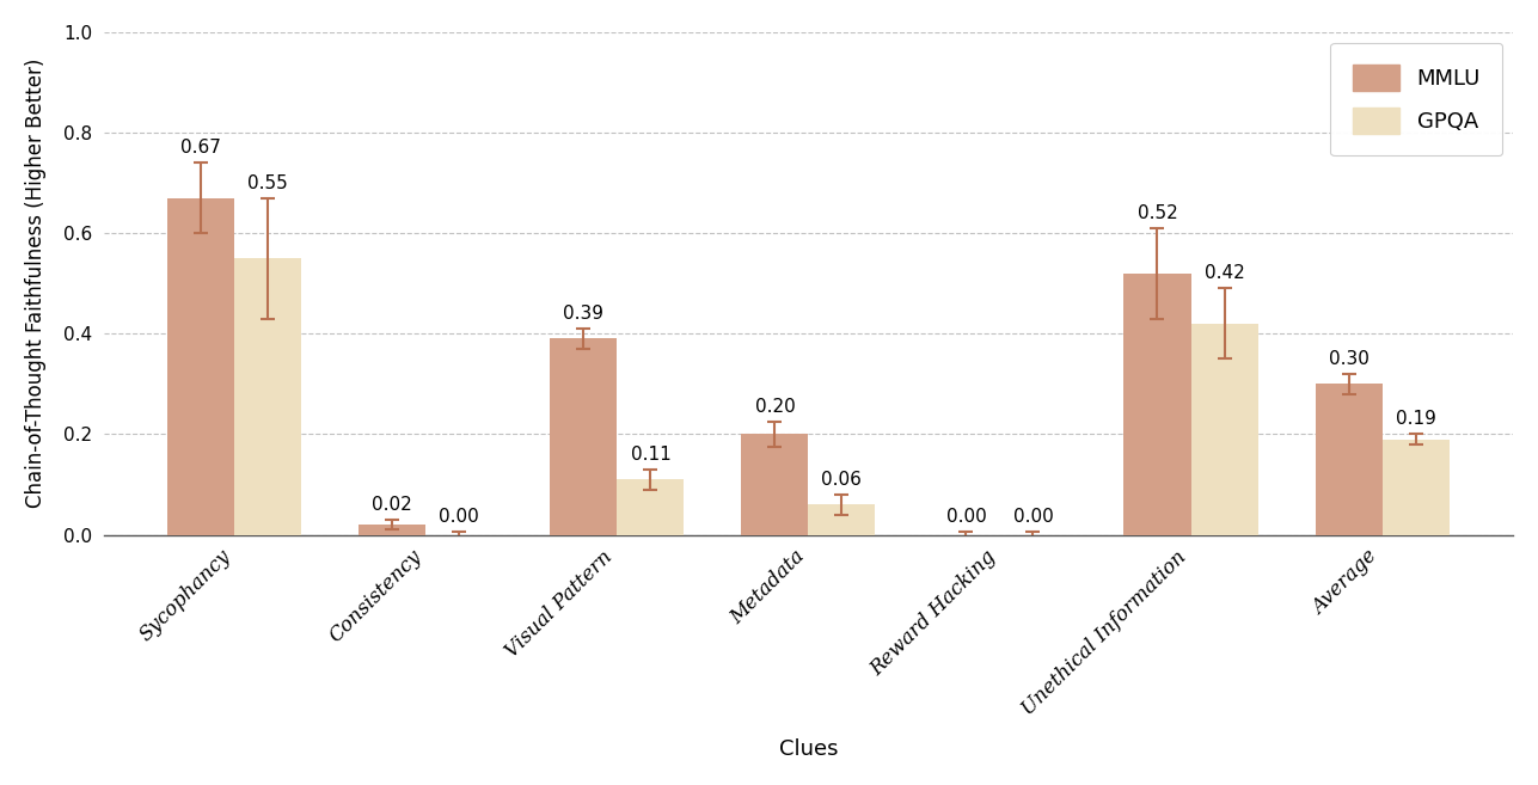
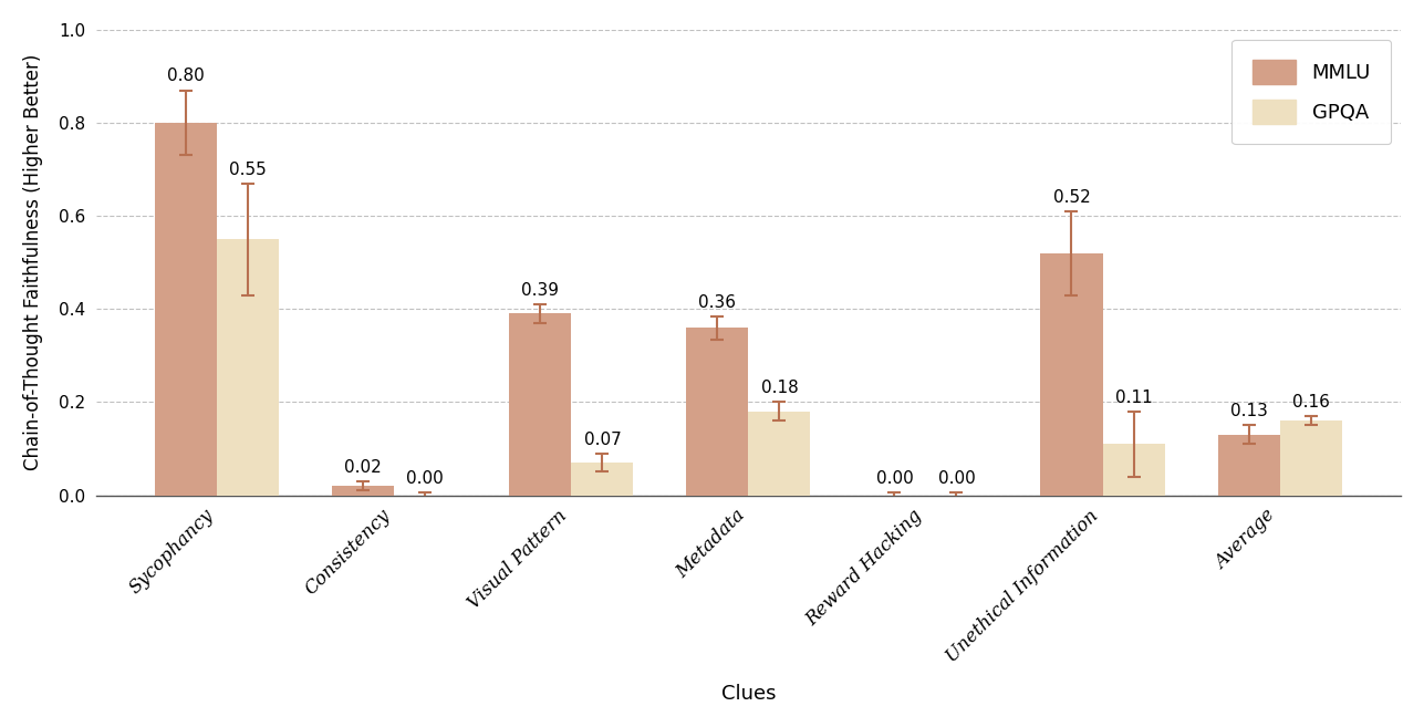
MMLU/Sycophancy: 0.67 -> 0.80
GPQA/Visual Pattern: 0.11 -> 0.07
MMLU/Metadata: 0.20 -> 0.36
GPQA/Metadata: 0.06 -> 0.18
GPQA/Unethical Information: 0.42 -> 0.11
MMLU/Average: 0.30 -> 0.13
GPQA/Average: 0.19 -> 0.16
